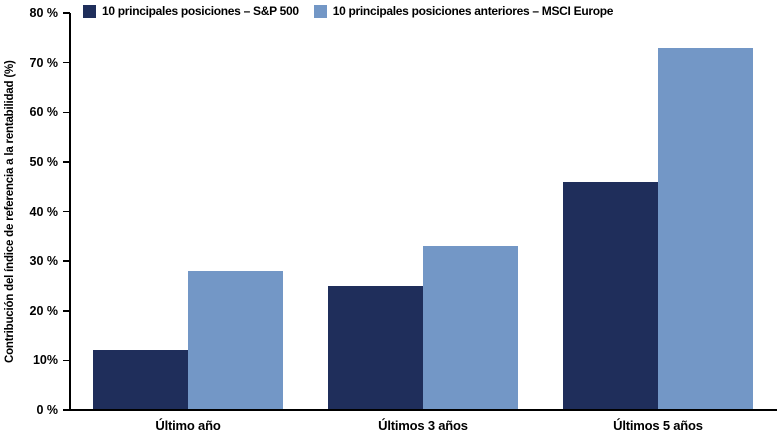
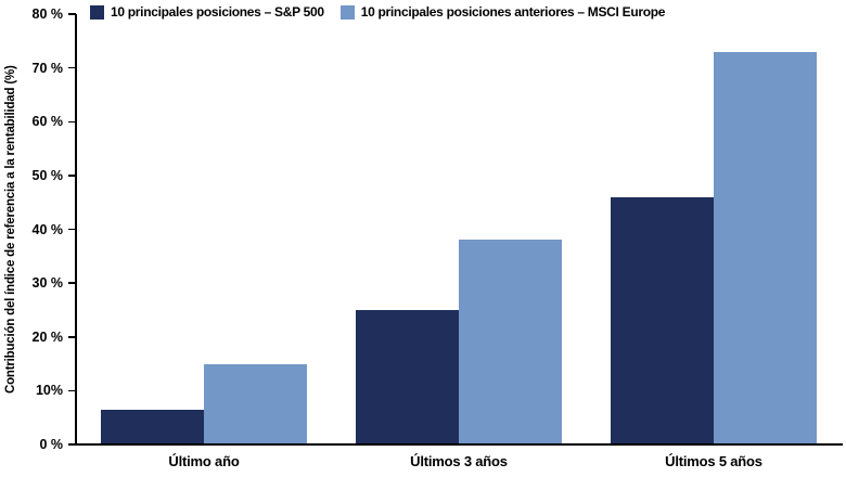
10 principales posiciones – S&P 500/Último año: 12% -> 6%
10 principales posiciones anteriores – MSCI Europe/Último año: 28% -> 15%
10 principales posiciones anteriores – MSCI Europe/Últimos 3 años: 33% -> 38%
